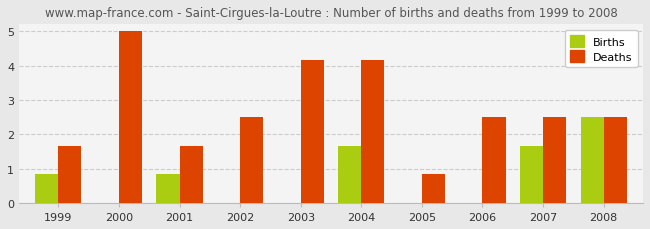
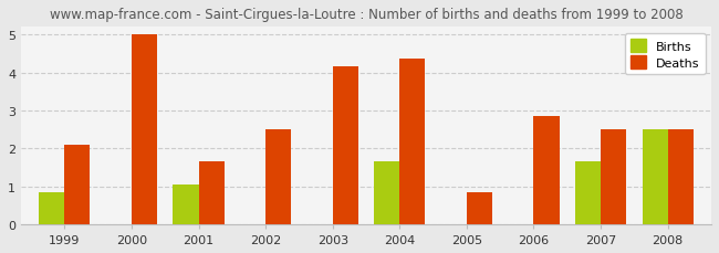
Deaths/1999: 1.67 -> 2.10
Births/2001: 0.83 -> 1.05
Deaths/2004: 4.17 -> 4.35
Deaths/2006: 2.50 -> 2.85
